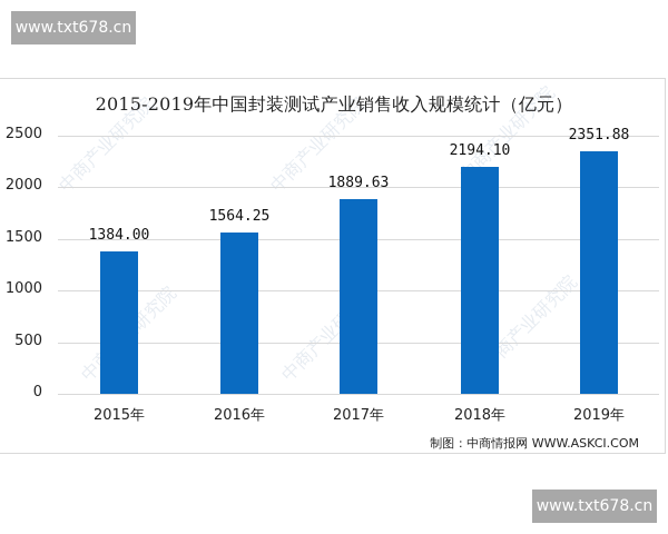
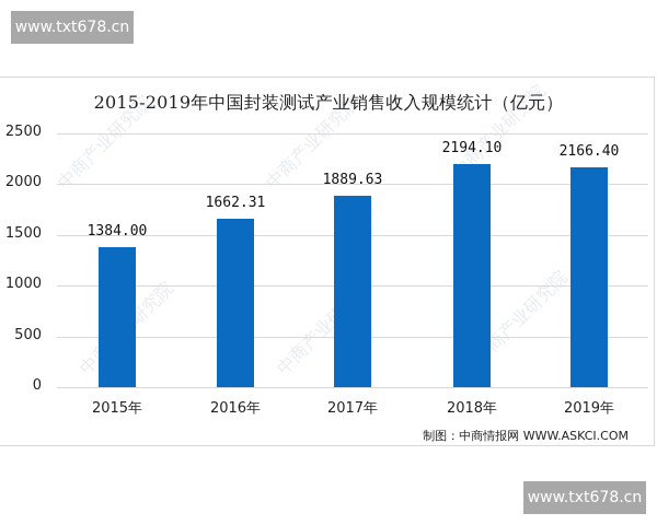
2016年: 1564.25 -> 1662.31
2019年: 2351.88 -> 2166.40
